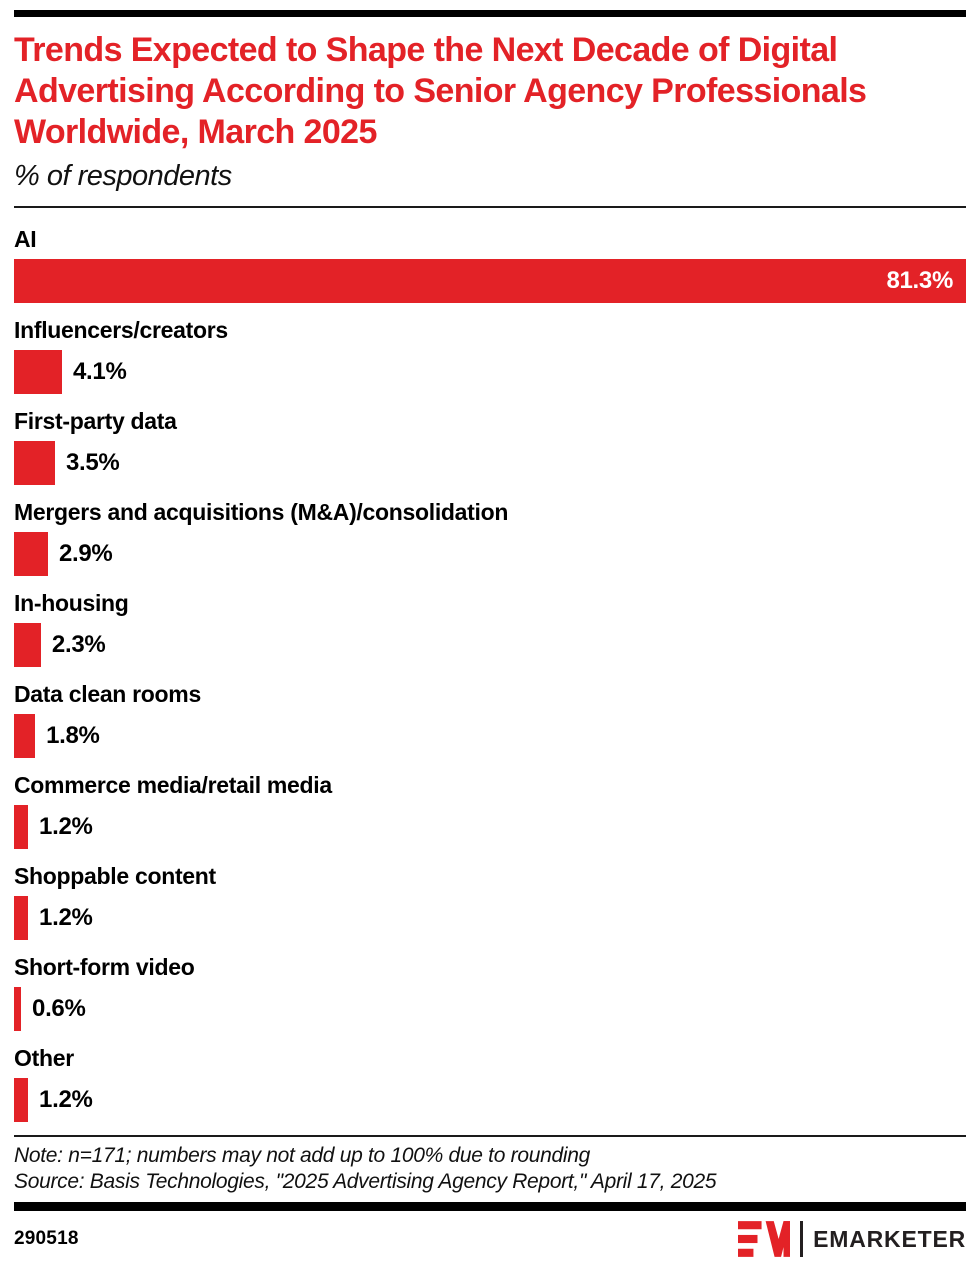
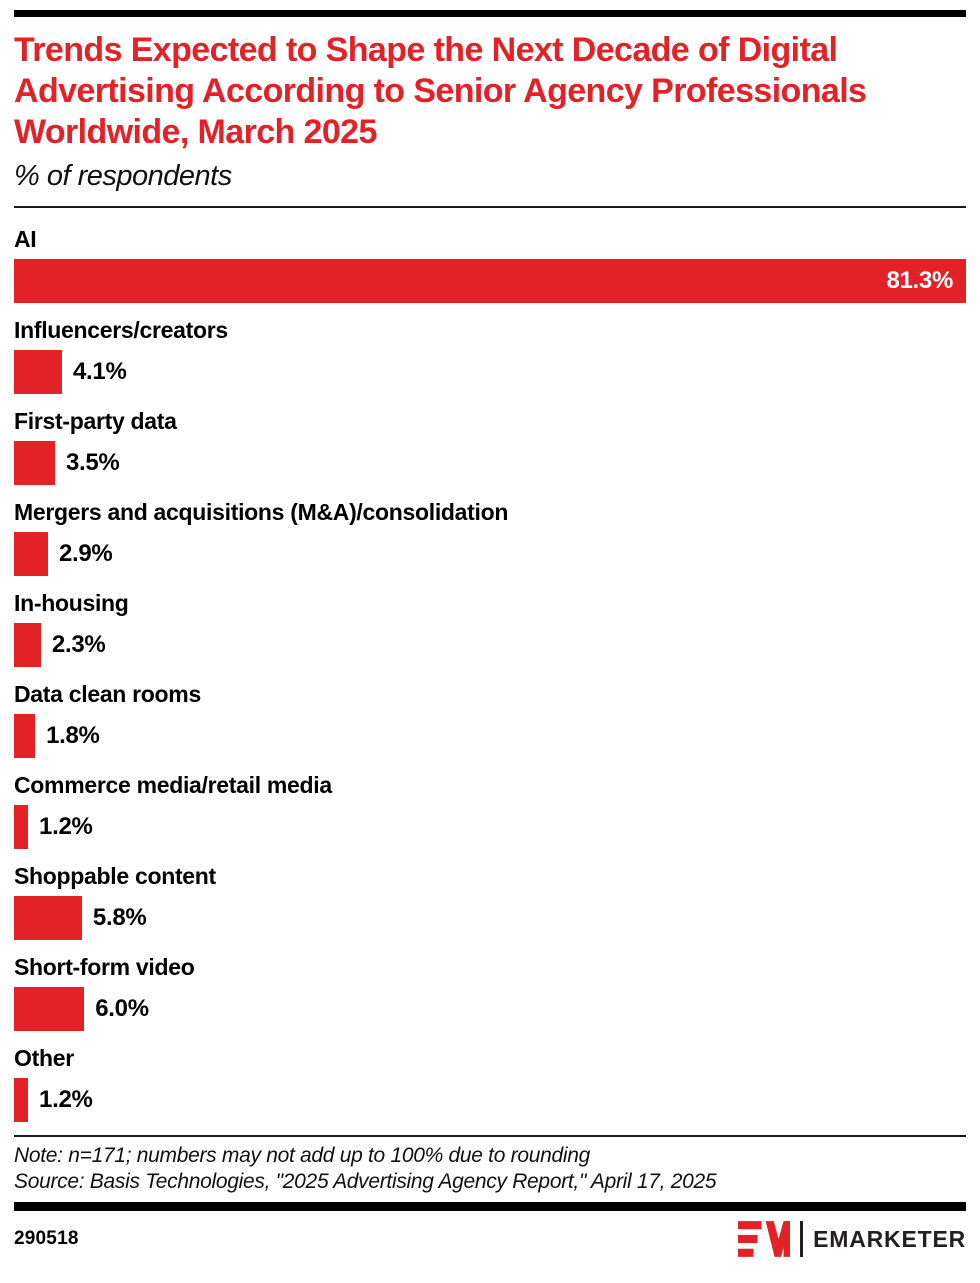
Shoppable content: 1.2% -> 5.8%
Short-form video: 0.6% -> 6.0%
